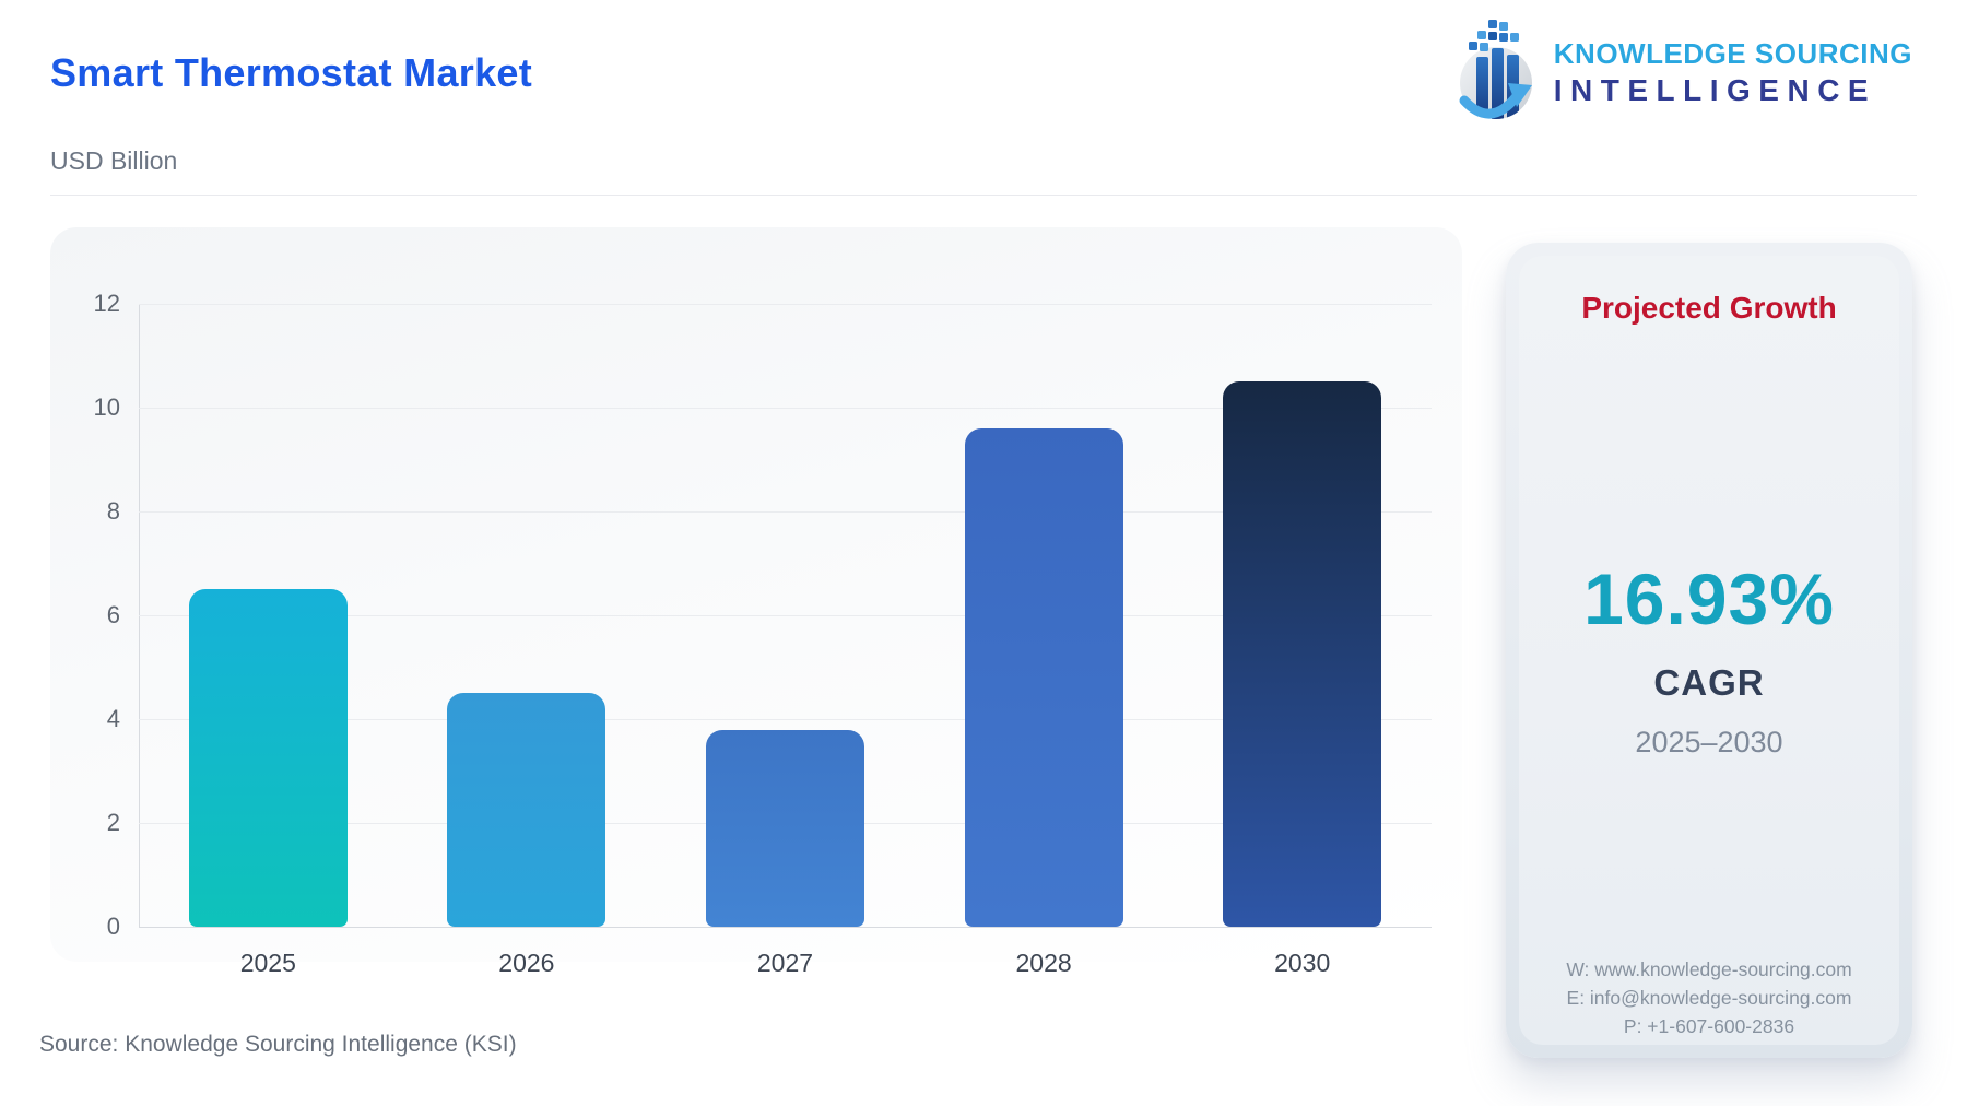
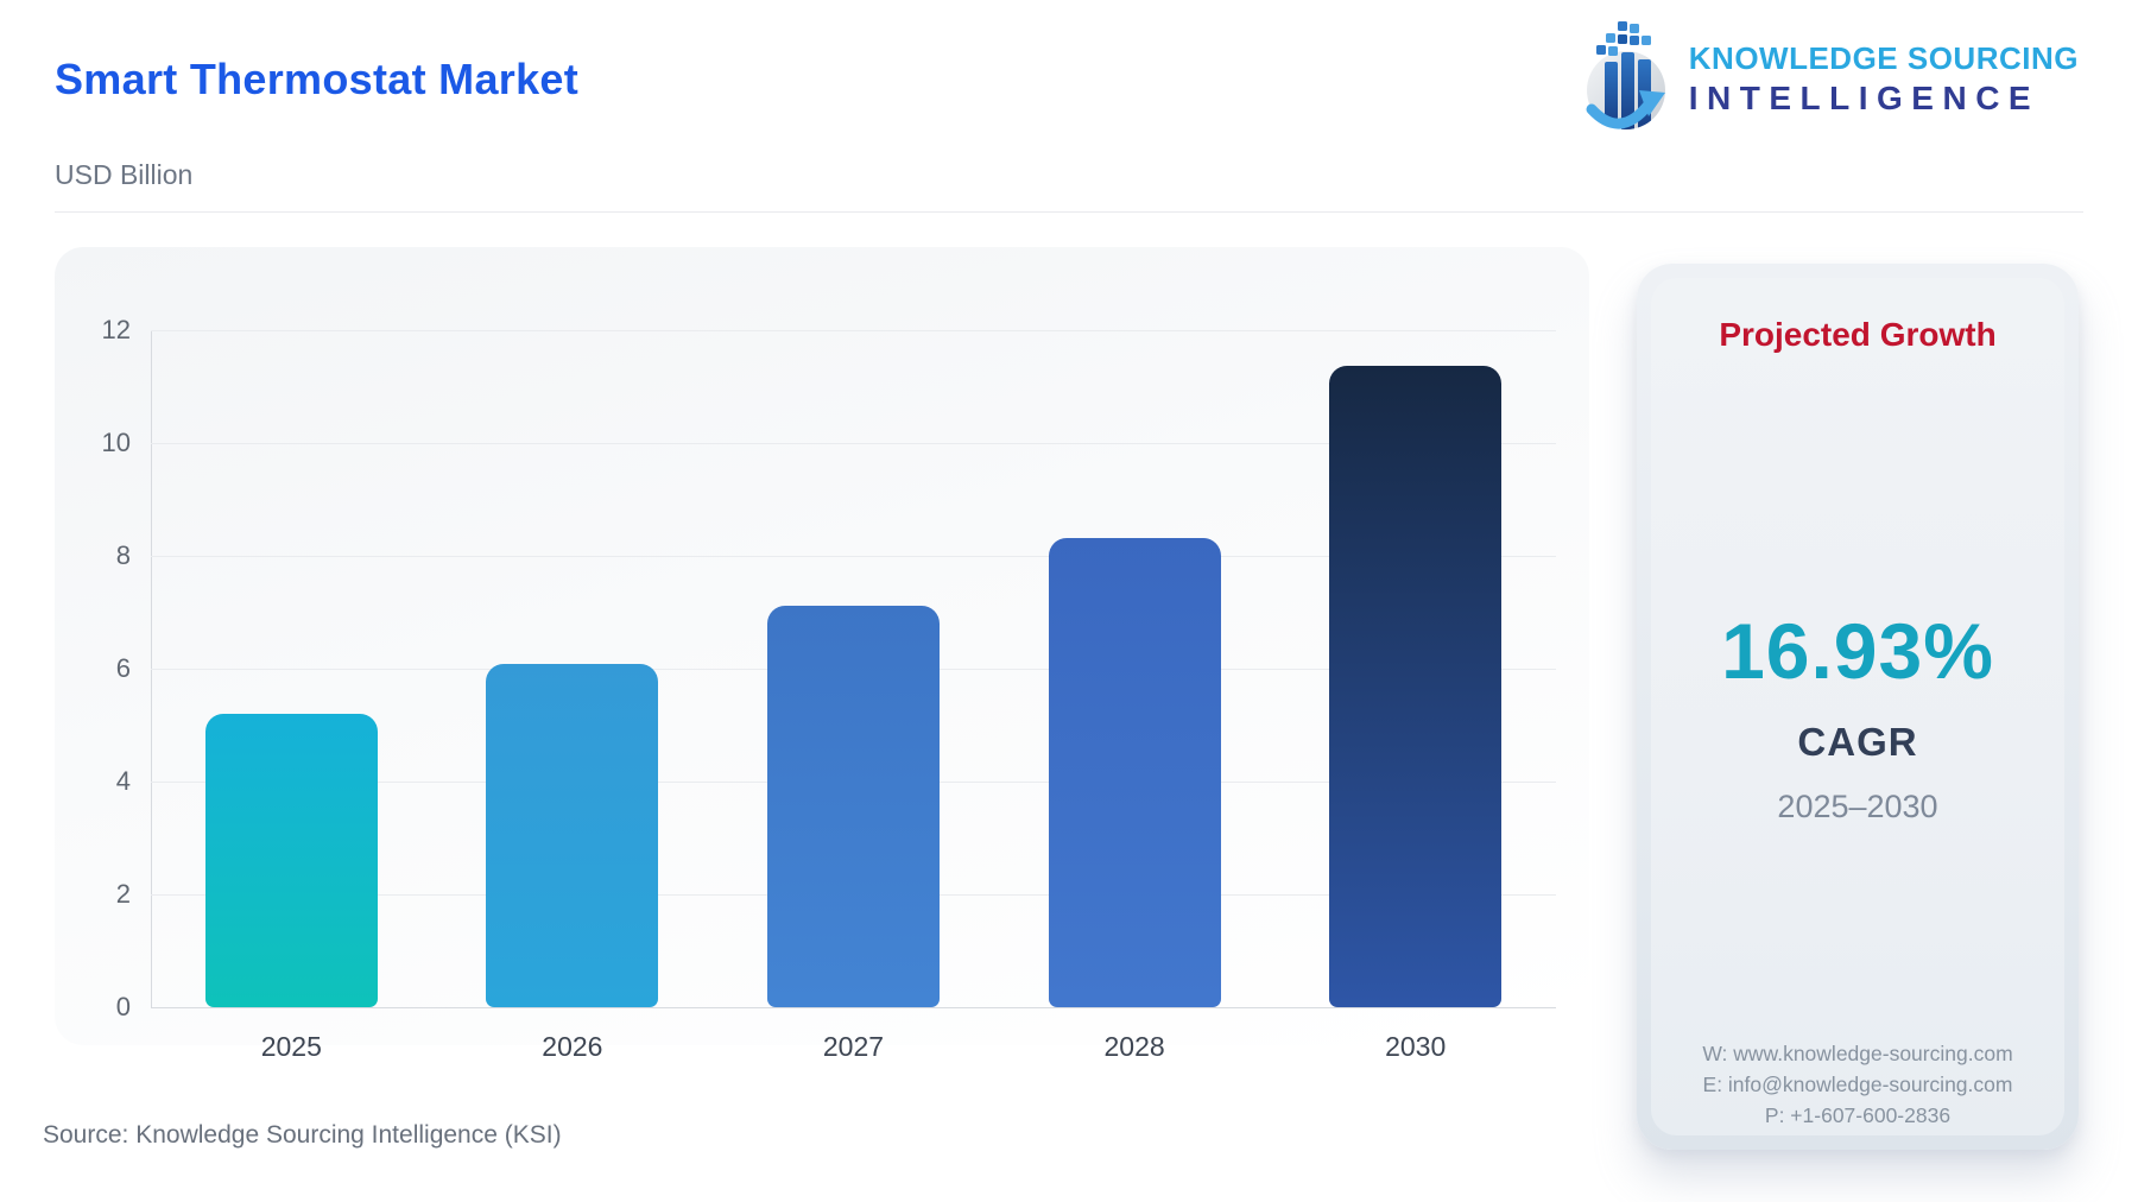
2025: 6.5 -> 5.2
2026: 4.5 -> 6.1
2027: 3.8 -> 7.1
2028: 9.6 -> 8.3
2030: 10.5 -> 11.4
